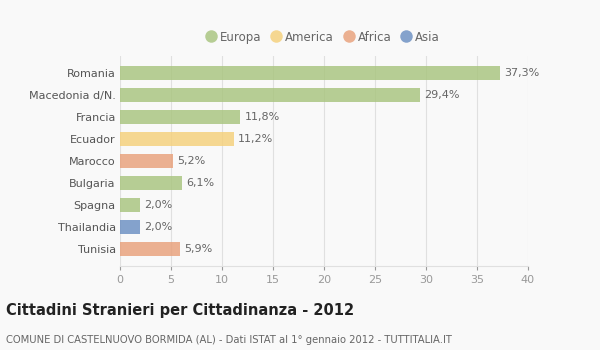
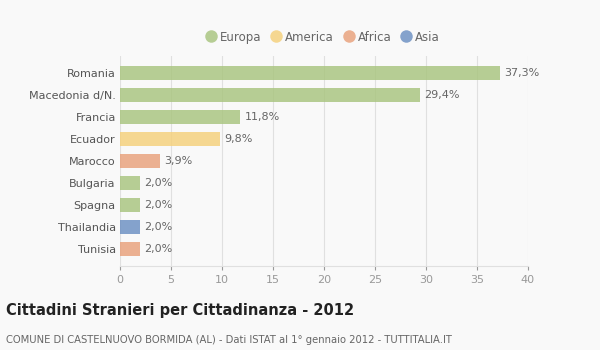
Ecuador: 11,2% -> 9,8%
Marocco: 5,2% -> 3,9%
Bulgaria: 6,1% -> 2,0%
Tunisia: 5,9% -> 2,0%
